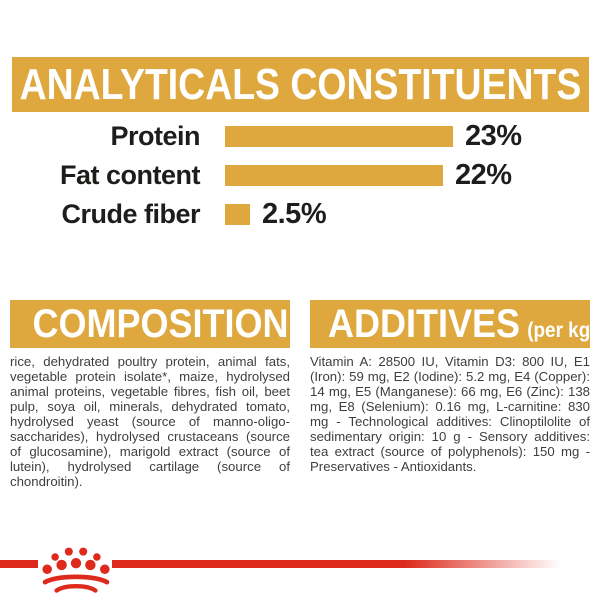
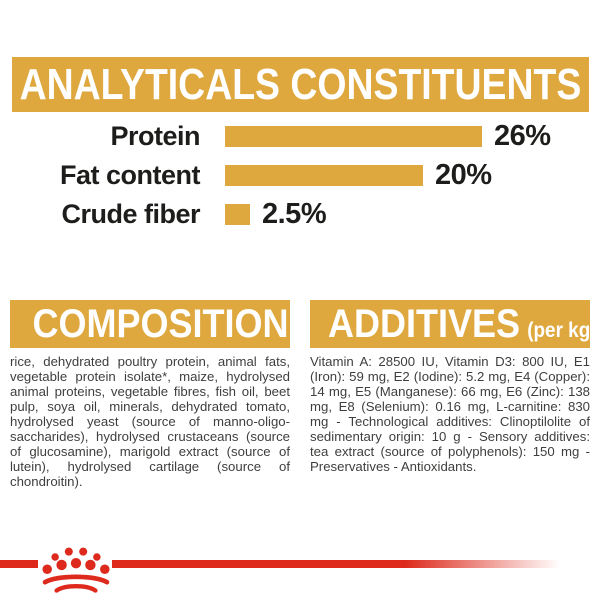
Protein: 23% -> 26%
Fat content: 22% -> 20%
